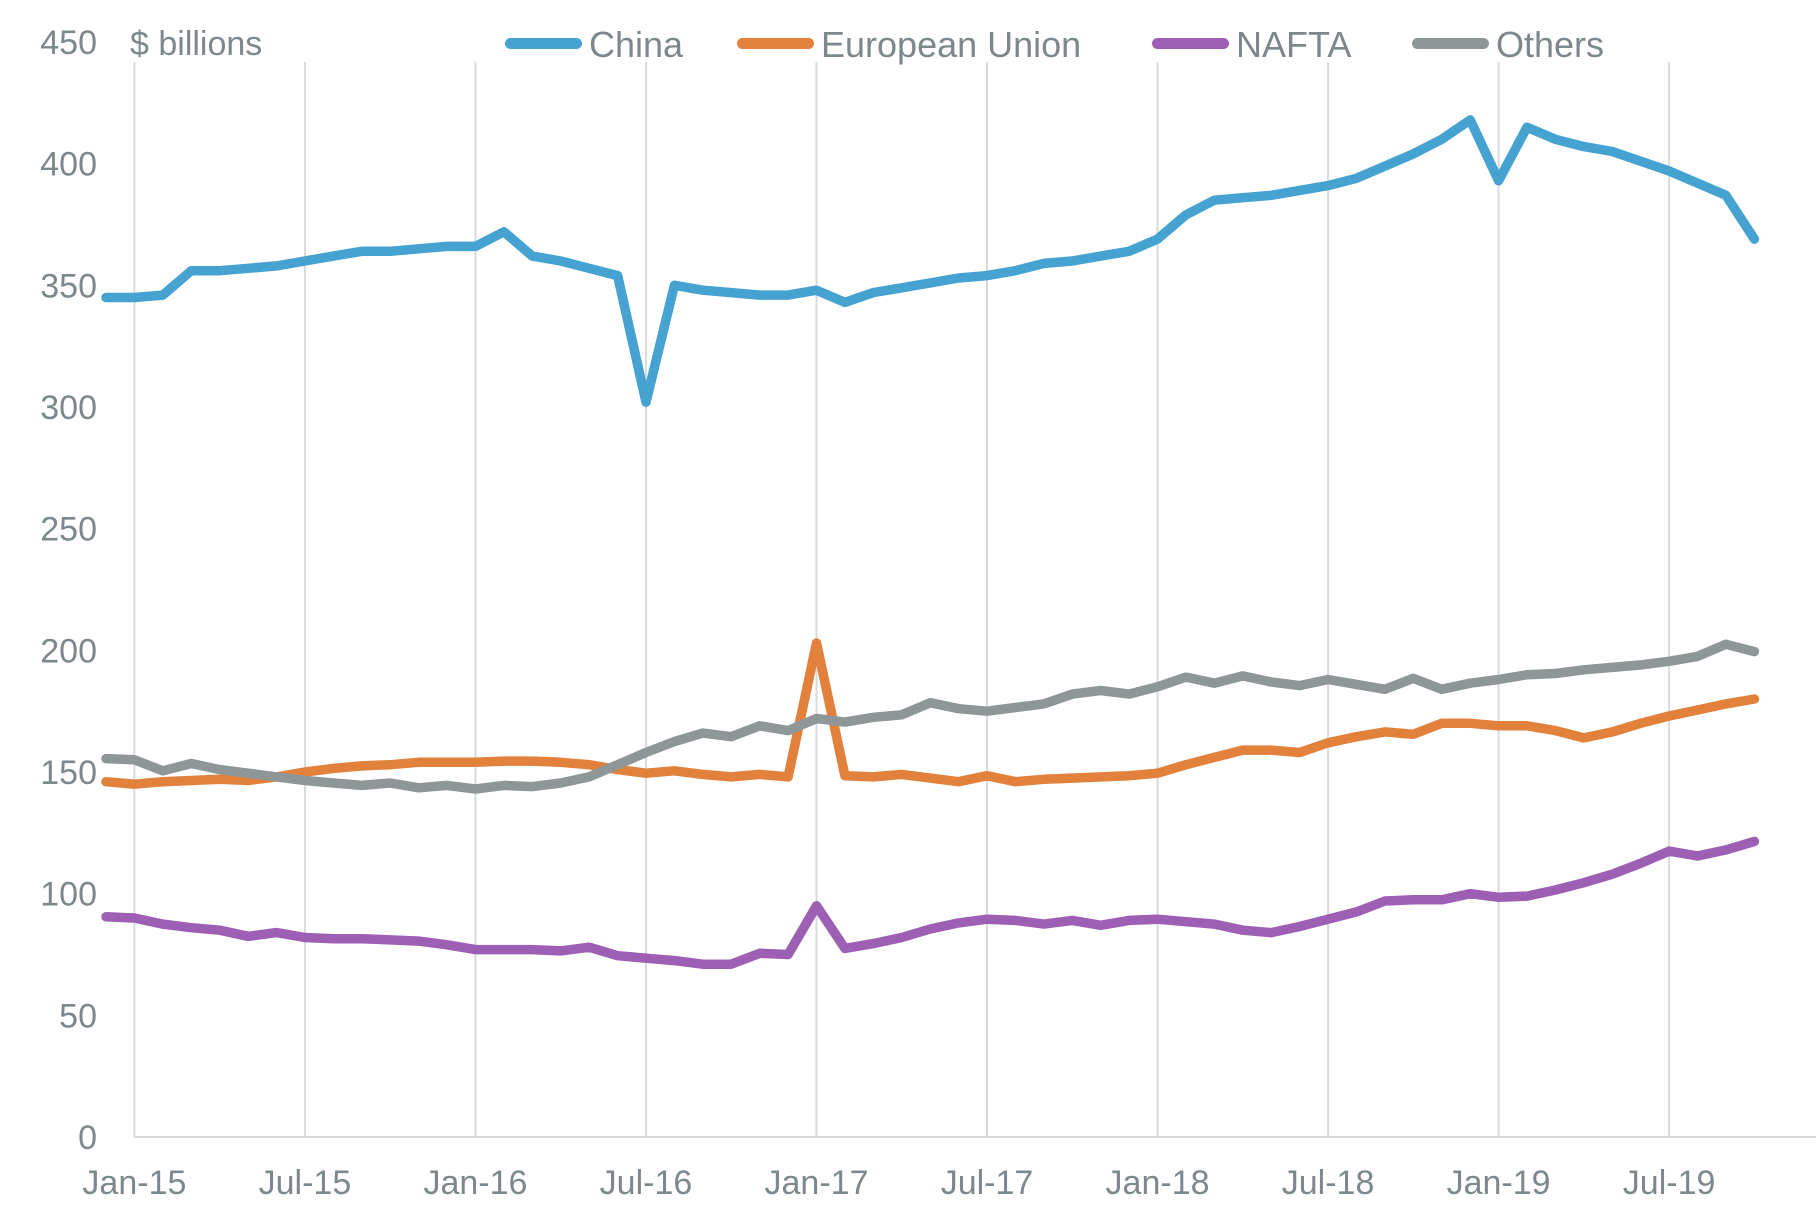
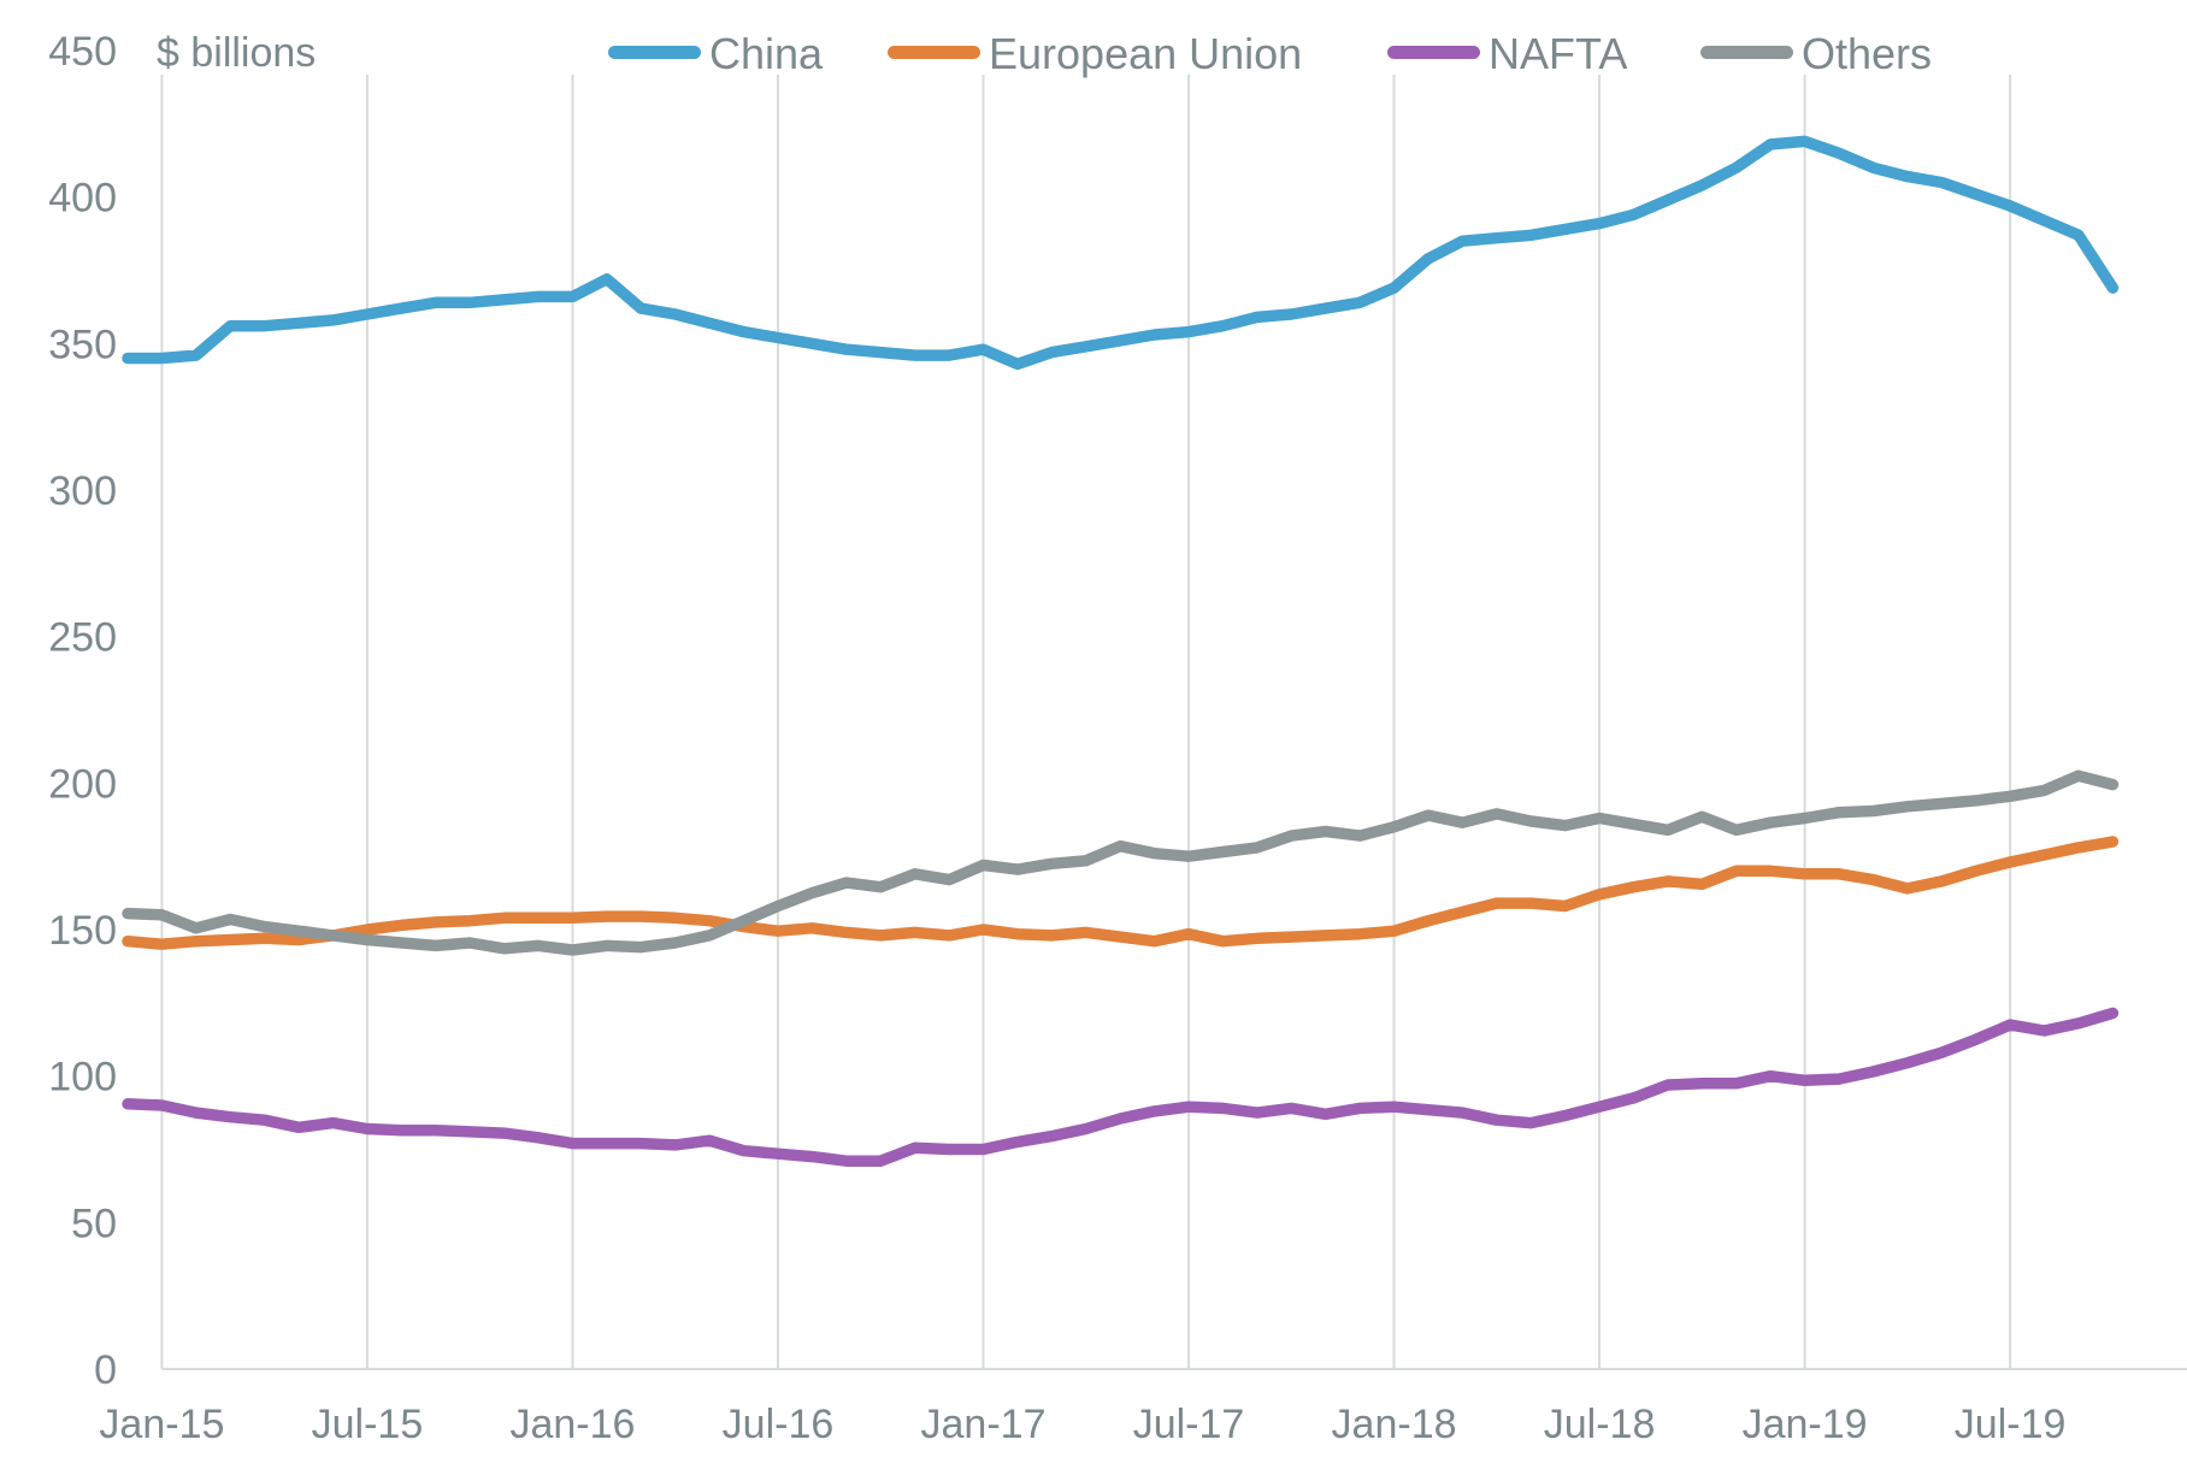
China/Jul-16: 302 -> 352
European Union/Jan-17: 203 -> 150
NAFTA/Jan-17: 95 -> 75
China/Jan-19: 393 -> 419
